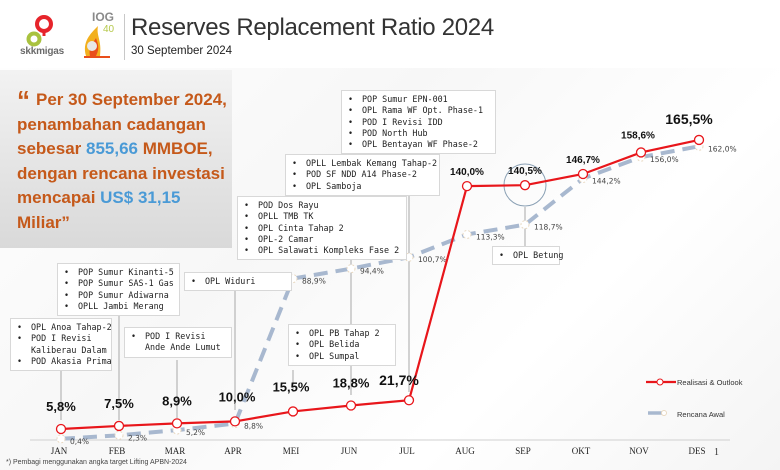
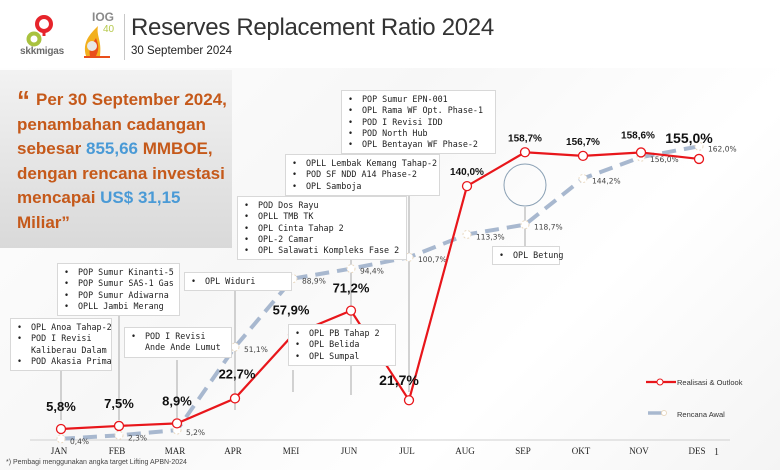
Realisasi & Outlook/APR: 10,0% -> 22,7%
Rencana Awal/APR: 8,8% -> 51,1%
Realisasi & Outlook/MEI: 15,5% -> 57,9%
Realisasi & Outlook/JUN: 18,8% -> 71,2%
Realisasi & Outlook/SEP: 140,5% -> 158,7%
Realisasi & Outlook/OKT: 146,7% -> 156,7%
Realisasi & Outlook/DES: 165,5% -> 155,0%
